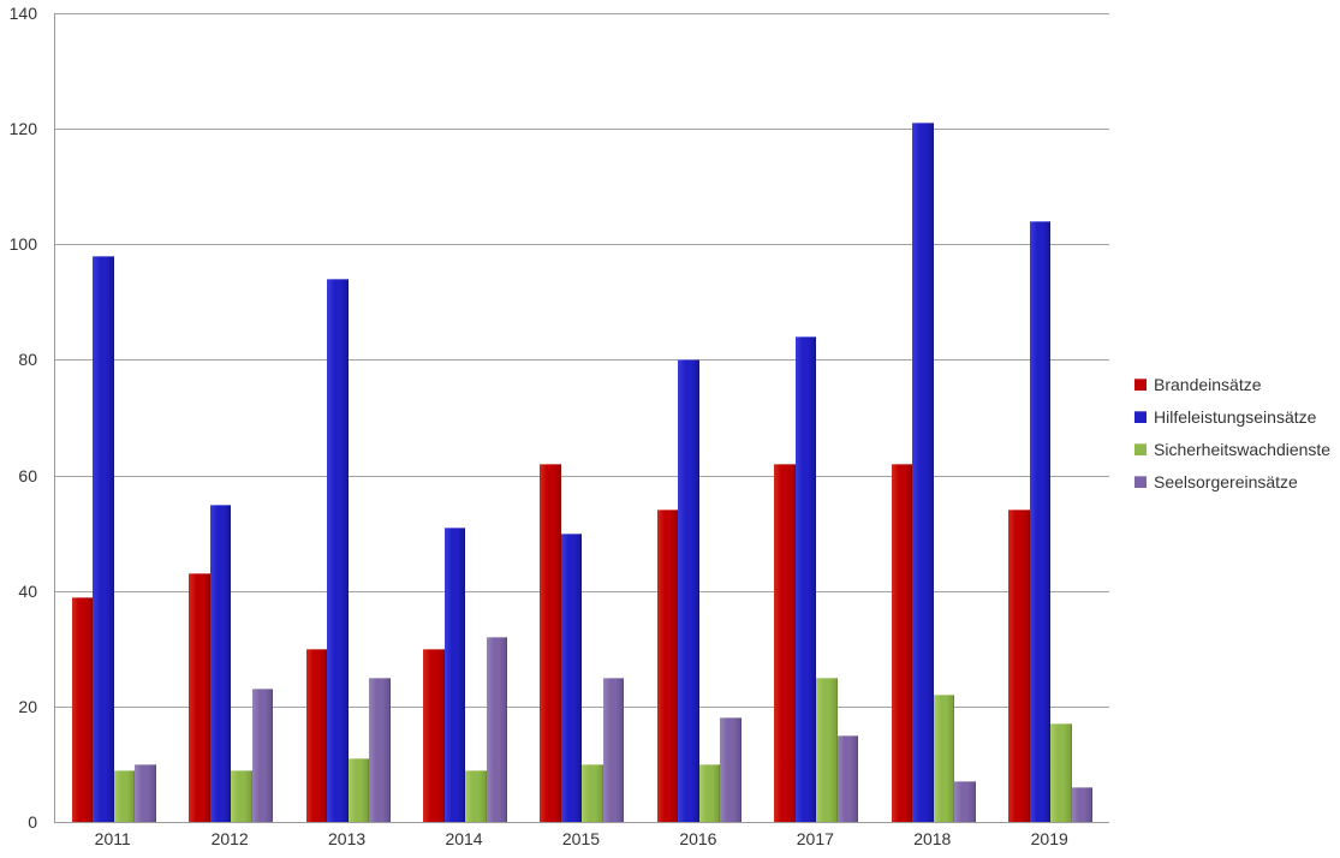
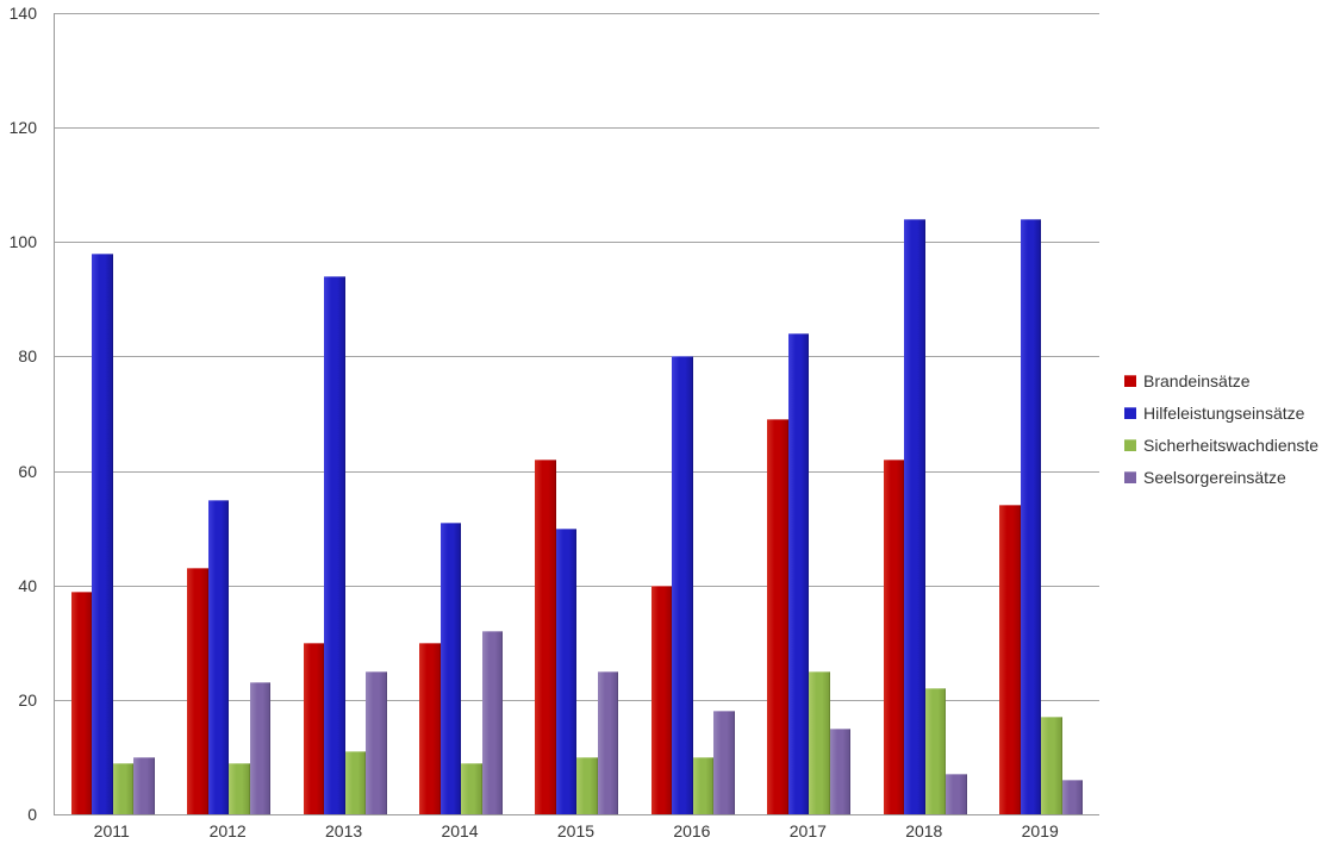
Brandeinsätze/2016: 54 -> 40
Brandeinsätze/2017: 62 -> 69
Hilfeleistungseinsätze/2018: 121 -> 104
